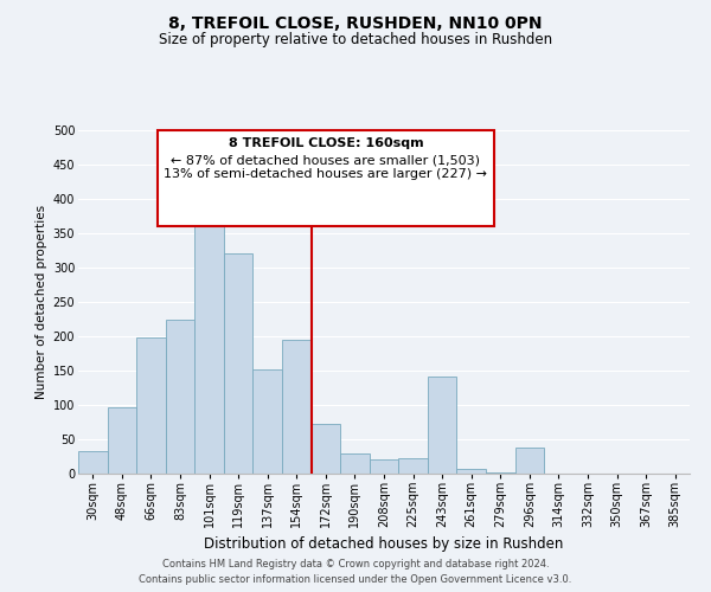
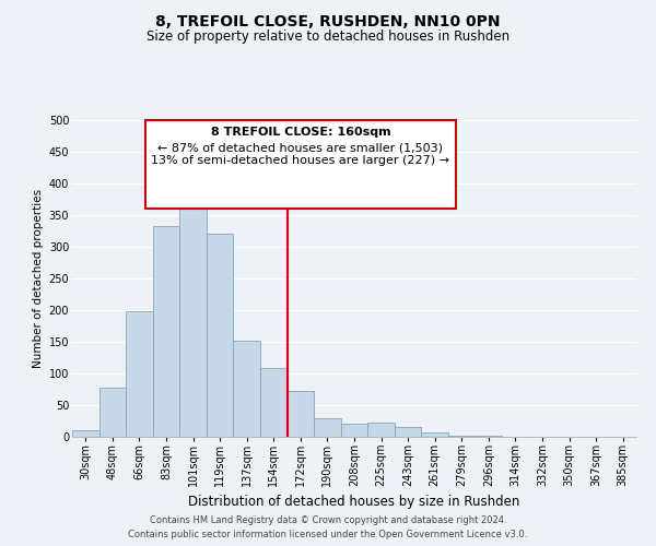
30sqm: 32 -> 10
48sqm: 96 -> 78
83sqm: 224 -> 333
154sqm: 194 -> 108
243sqm: 142 -> 15
296sqm: 38 -> 1
